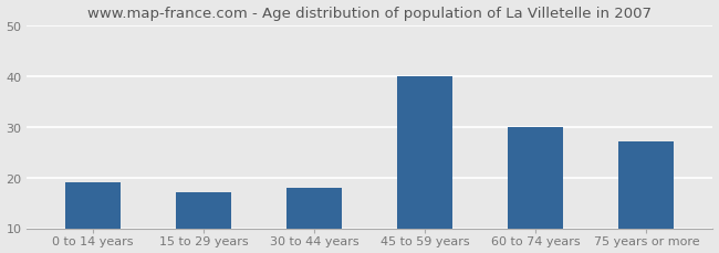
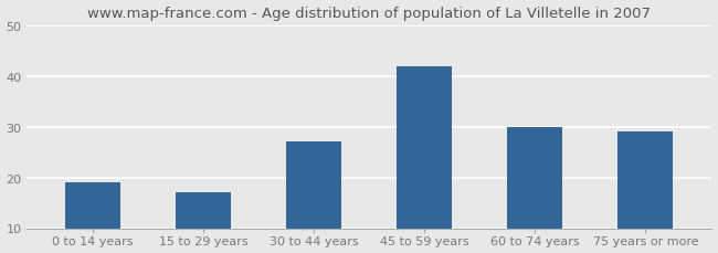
30 to 44 years: 18 -> 27
45 to 59 years: 40 -> 42
75 years or more: 27 -> 29
